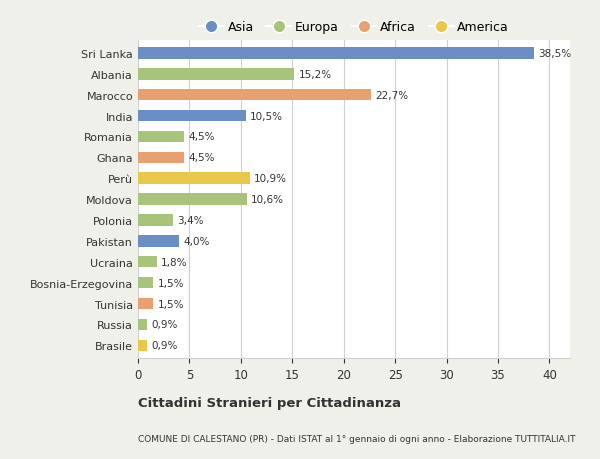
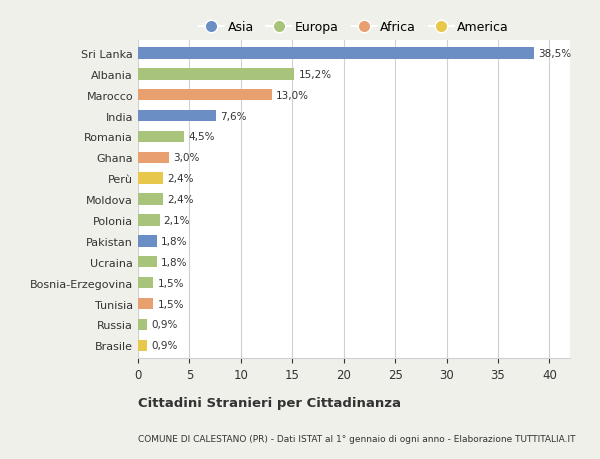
Marocco: 22,7% -> 13,0%
India: 10,5% -> 7,6%
Ghana: 4,5% -> 3,0%
Perù: 10,9% -> 2,4%
Moldova: 10,6% -> 2,4%
Polonia: 3,4% -> 2,1%
Pakistan: 4,0% -> 1,8%
